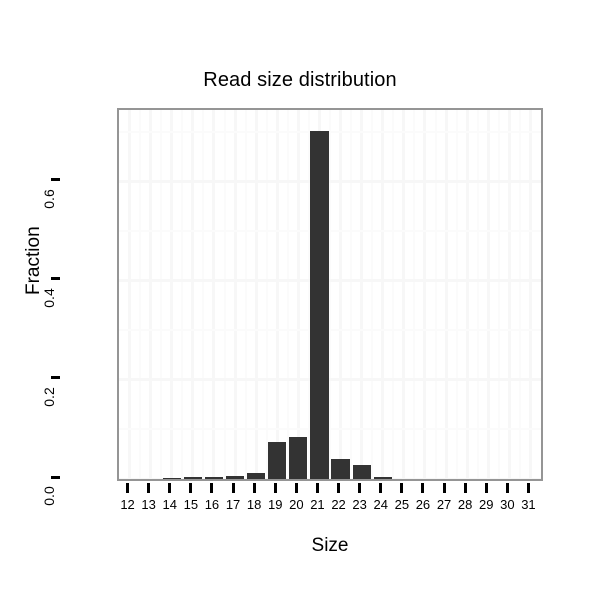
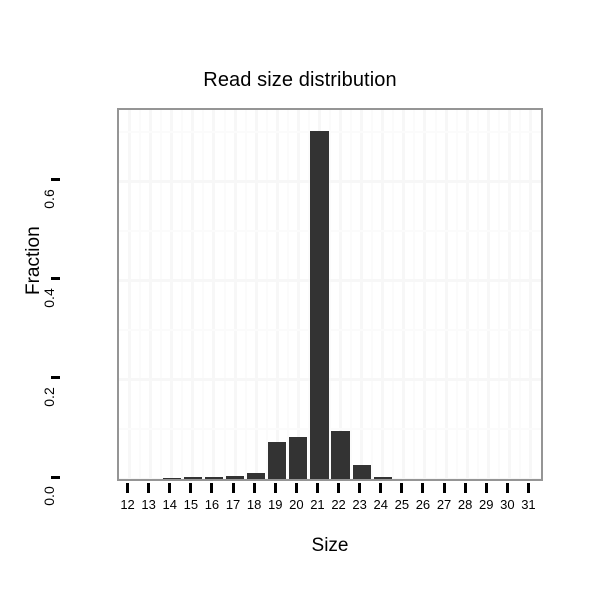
22: 0.04 -> 0.10
